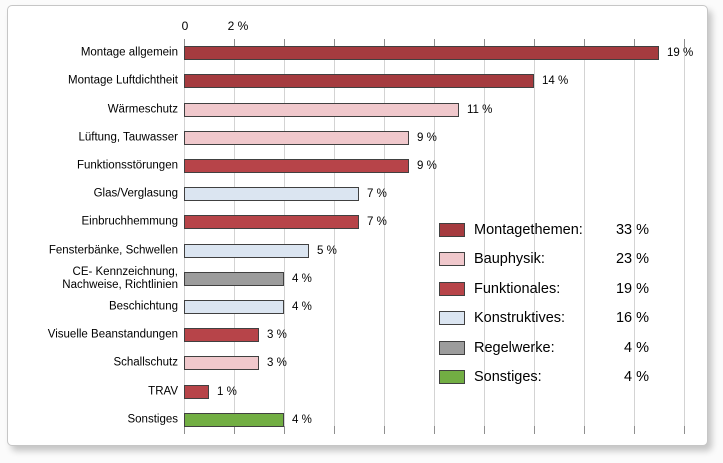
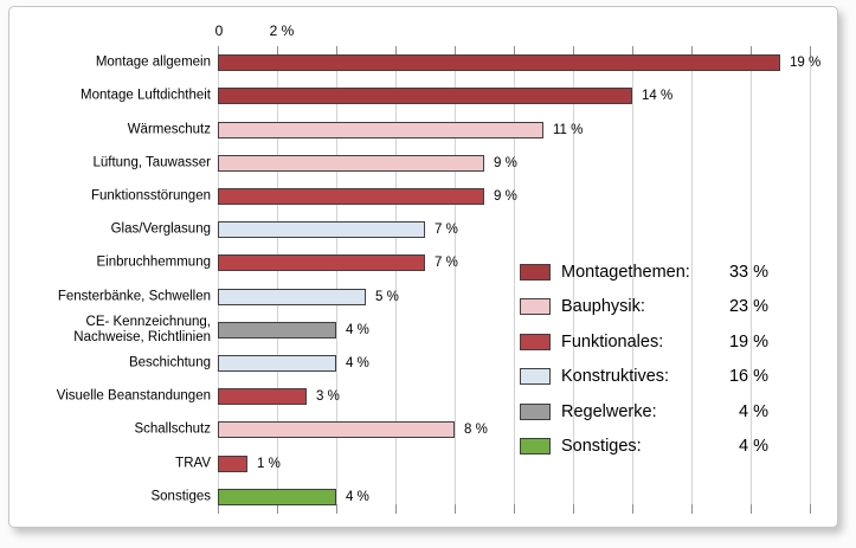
Schallschutz: 3 -> 8
